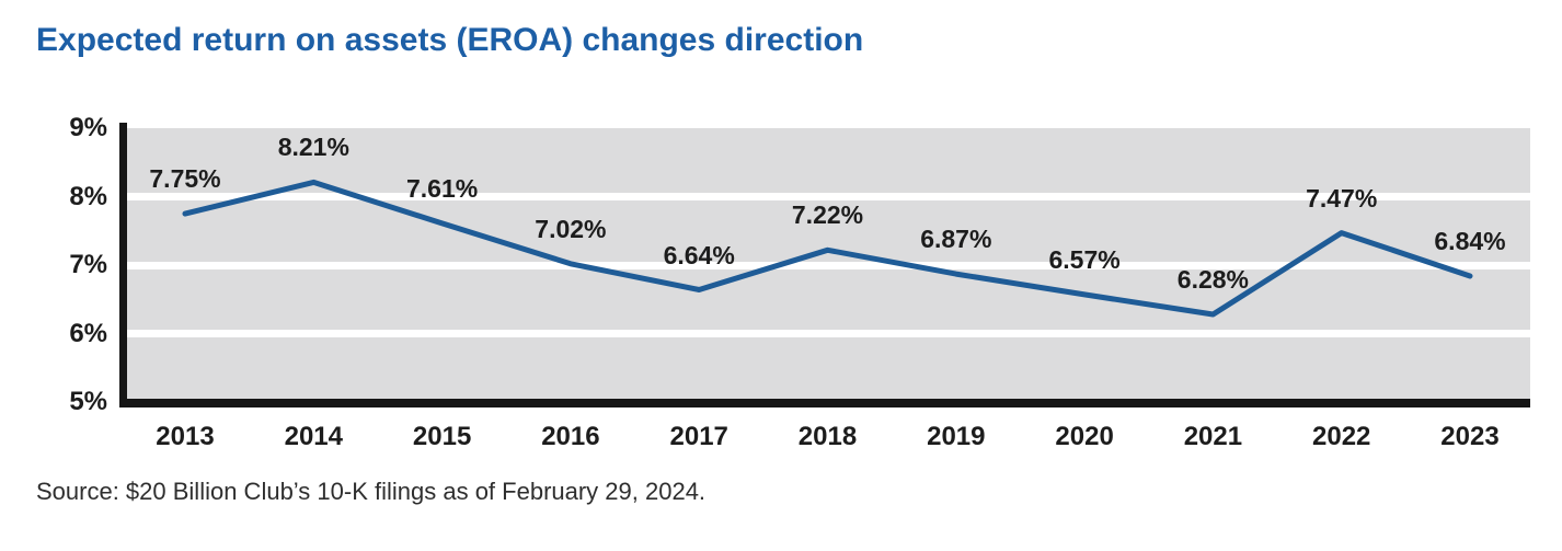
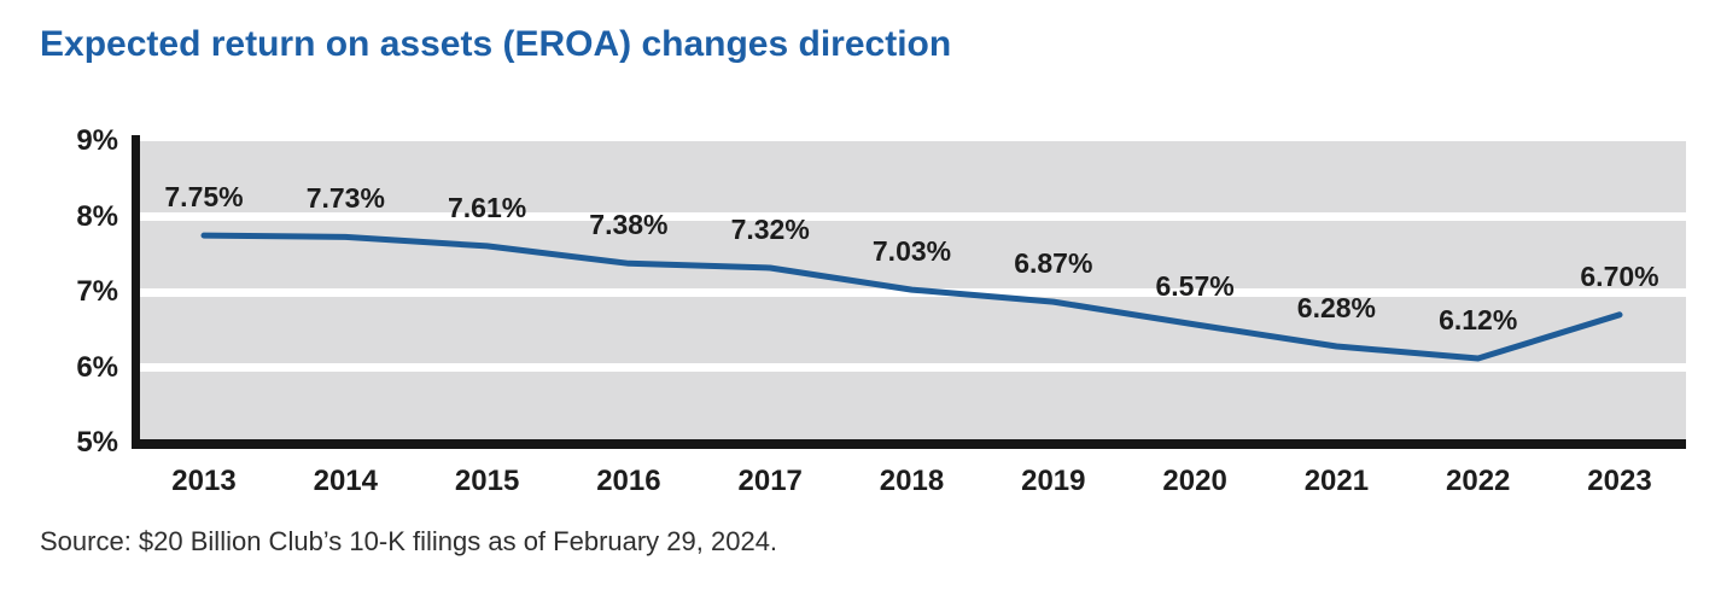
2014: 8.21% -> 7.73%
2016: 7.02% -> 7.38%
2017: 6.64% -> 7.32%
2018: 7.22% -> 7.03%
2022: 7.47% -> 6.12%
2023: 6.84% -> 6.70%
